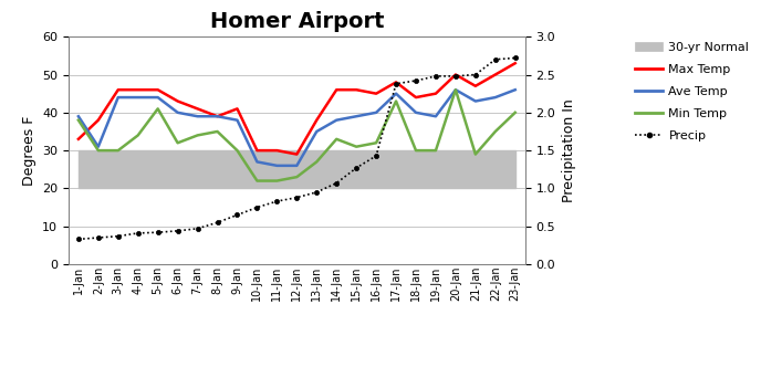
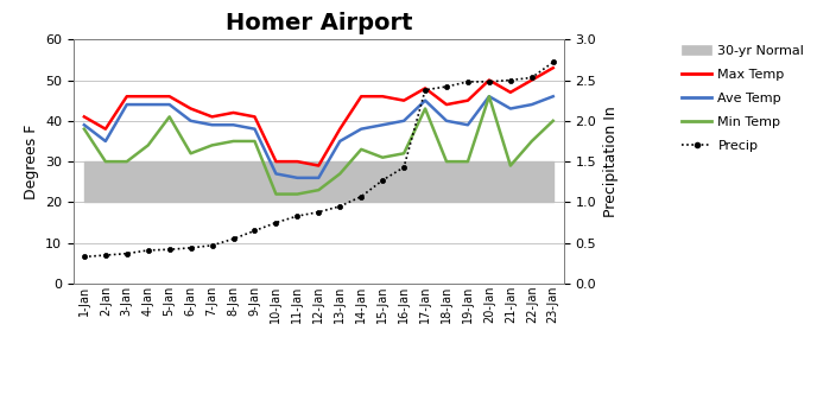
Max Temp/1-Jan: 33 -> 41
Ave Temp/2-Jan: 31 -> 35
Max Temp/8-Jan: 39 -> 42
Min Temp/9-Jan: 30 -> 35
Precip/22-Jan: 2.70 -> 2.53
